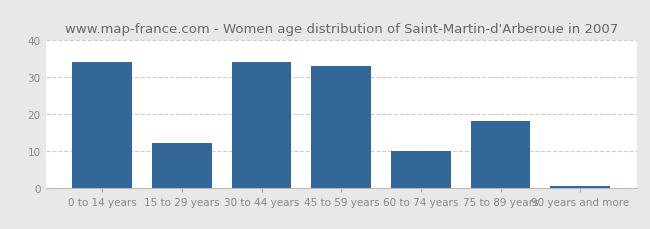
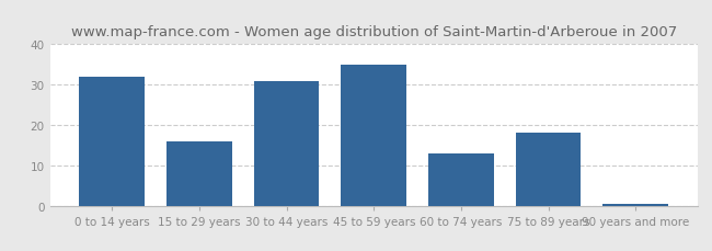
0 to 14 years: 34.0 -> 32.0
15 to 29 years: 12.0 -> 16.0
30 to 44 years: 34.0 -> 31.0
45 to 59 years: 33.0 -> 35.0
60 to 74 years: 10.0 -> 13.0
